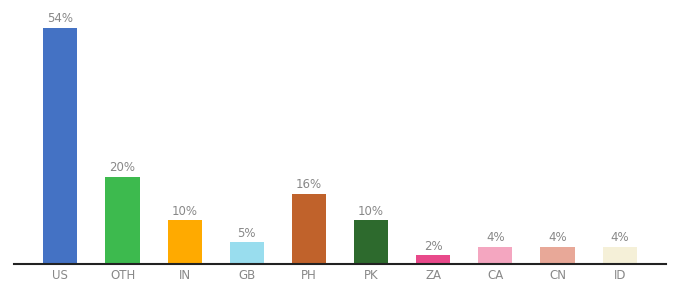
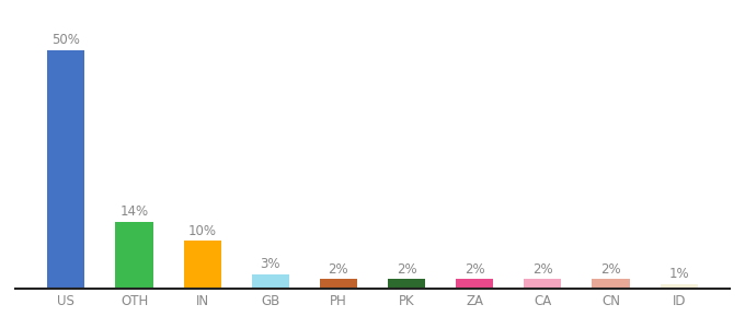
US: 54% -> 50%
OTH: 20% -> 14%
GB: 5% -> 3%
PH: 16% -> 2%
PK: 10% -> 2%
CA: 4% -> 2%
CN: 4% -> 2%
ID: 4% -> 1%
